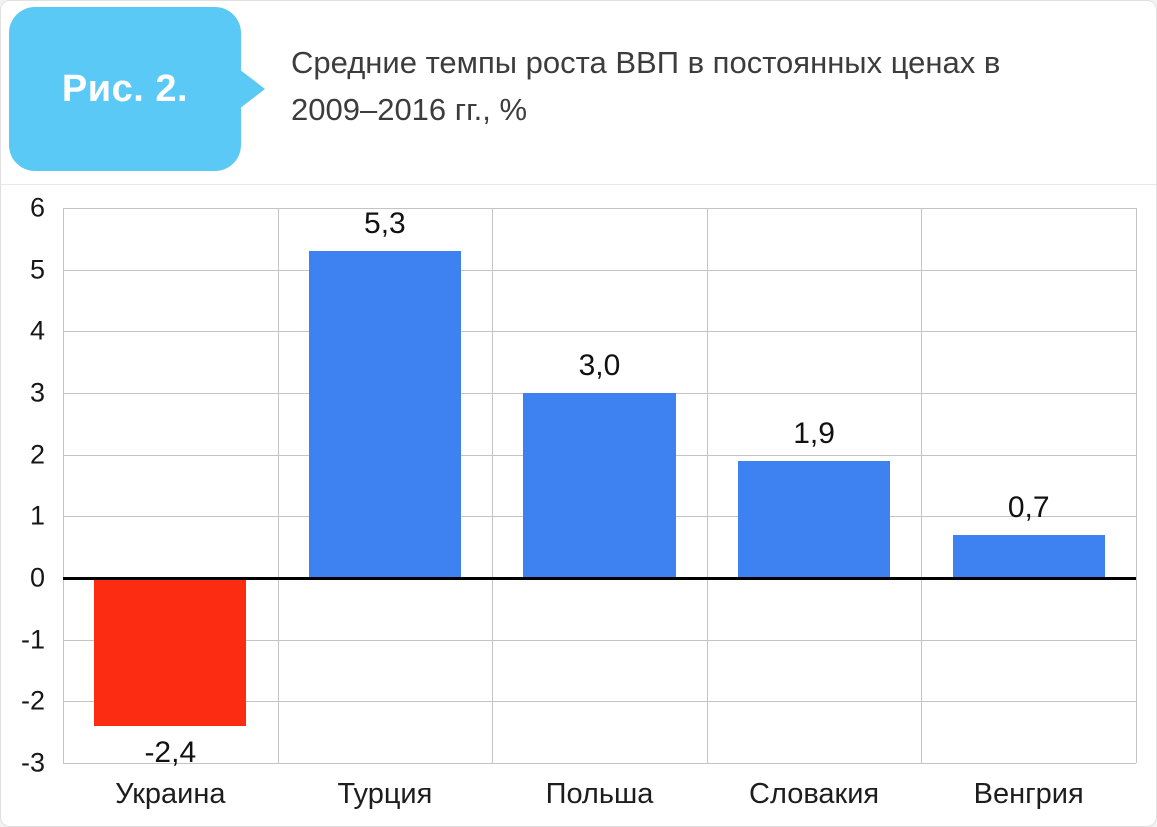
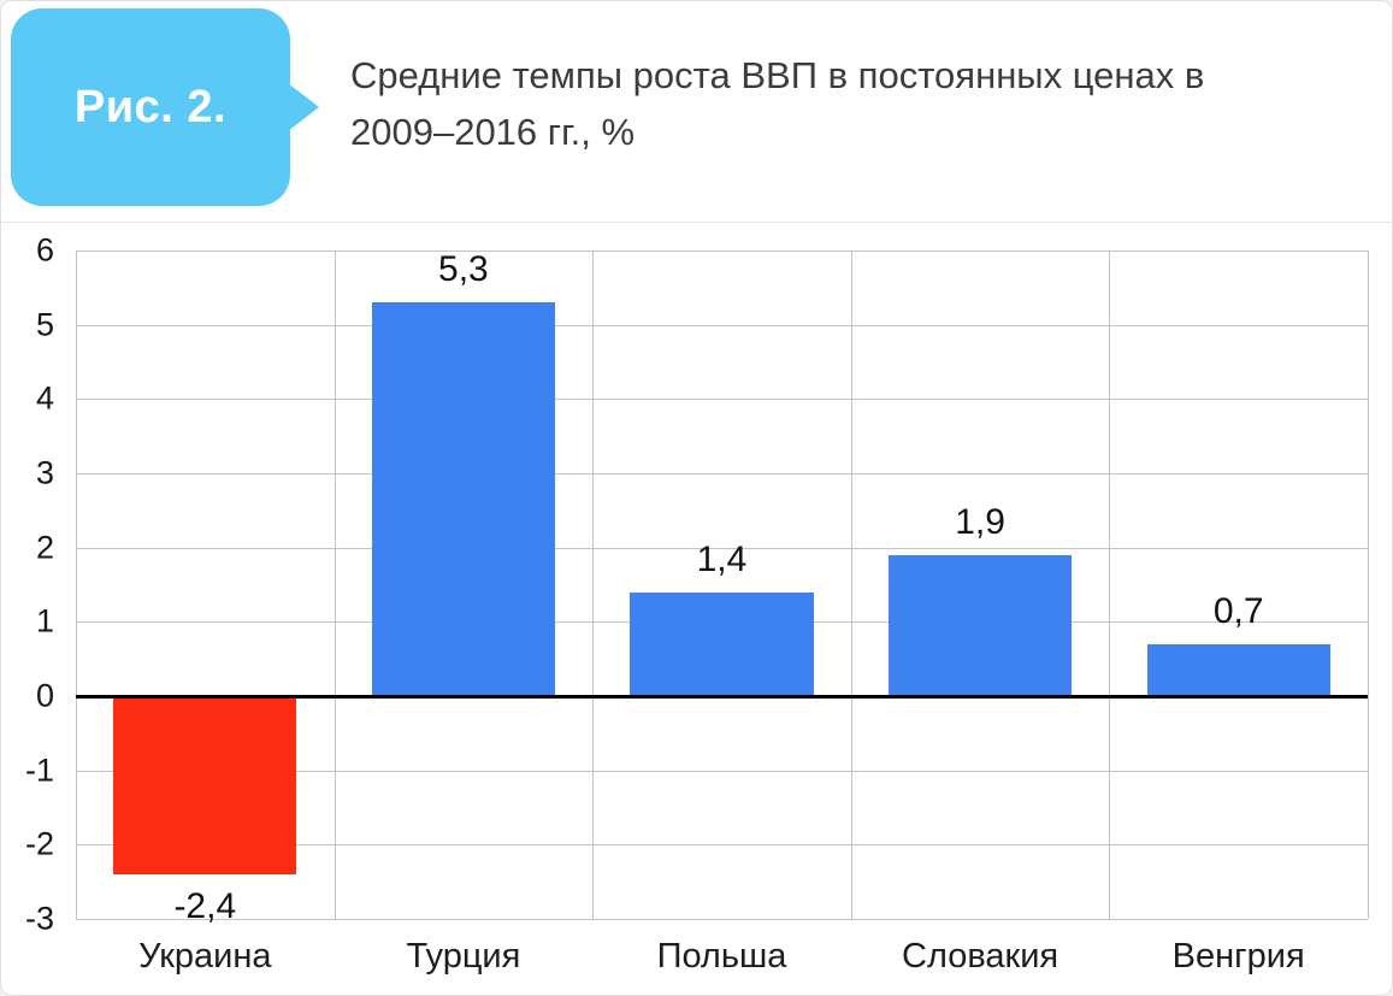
Польша: 3,0 -> 1,4
